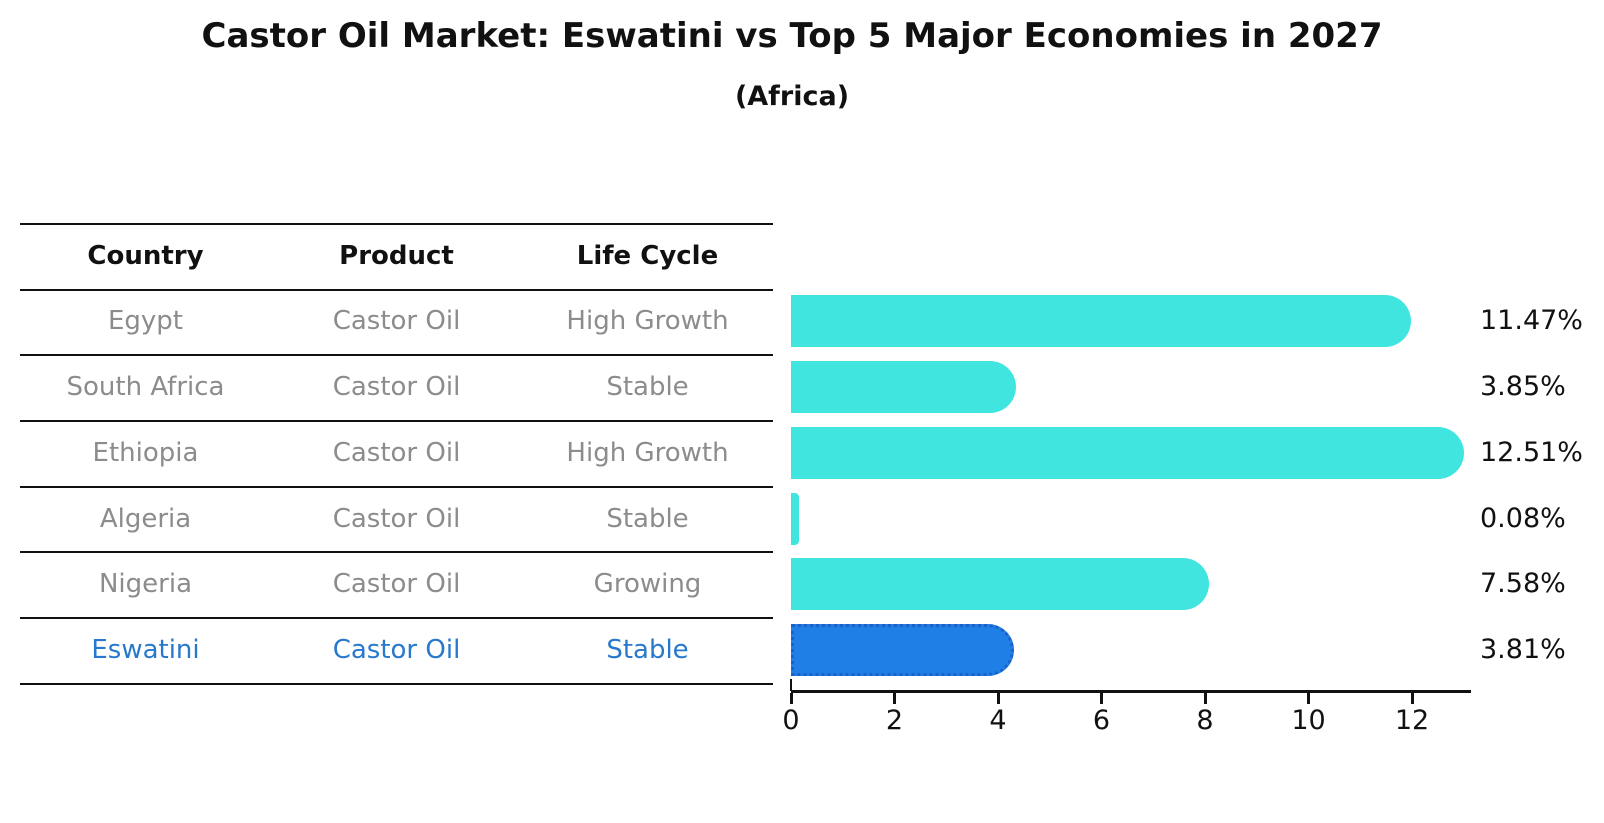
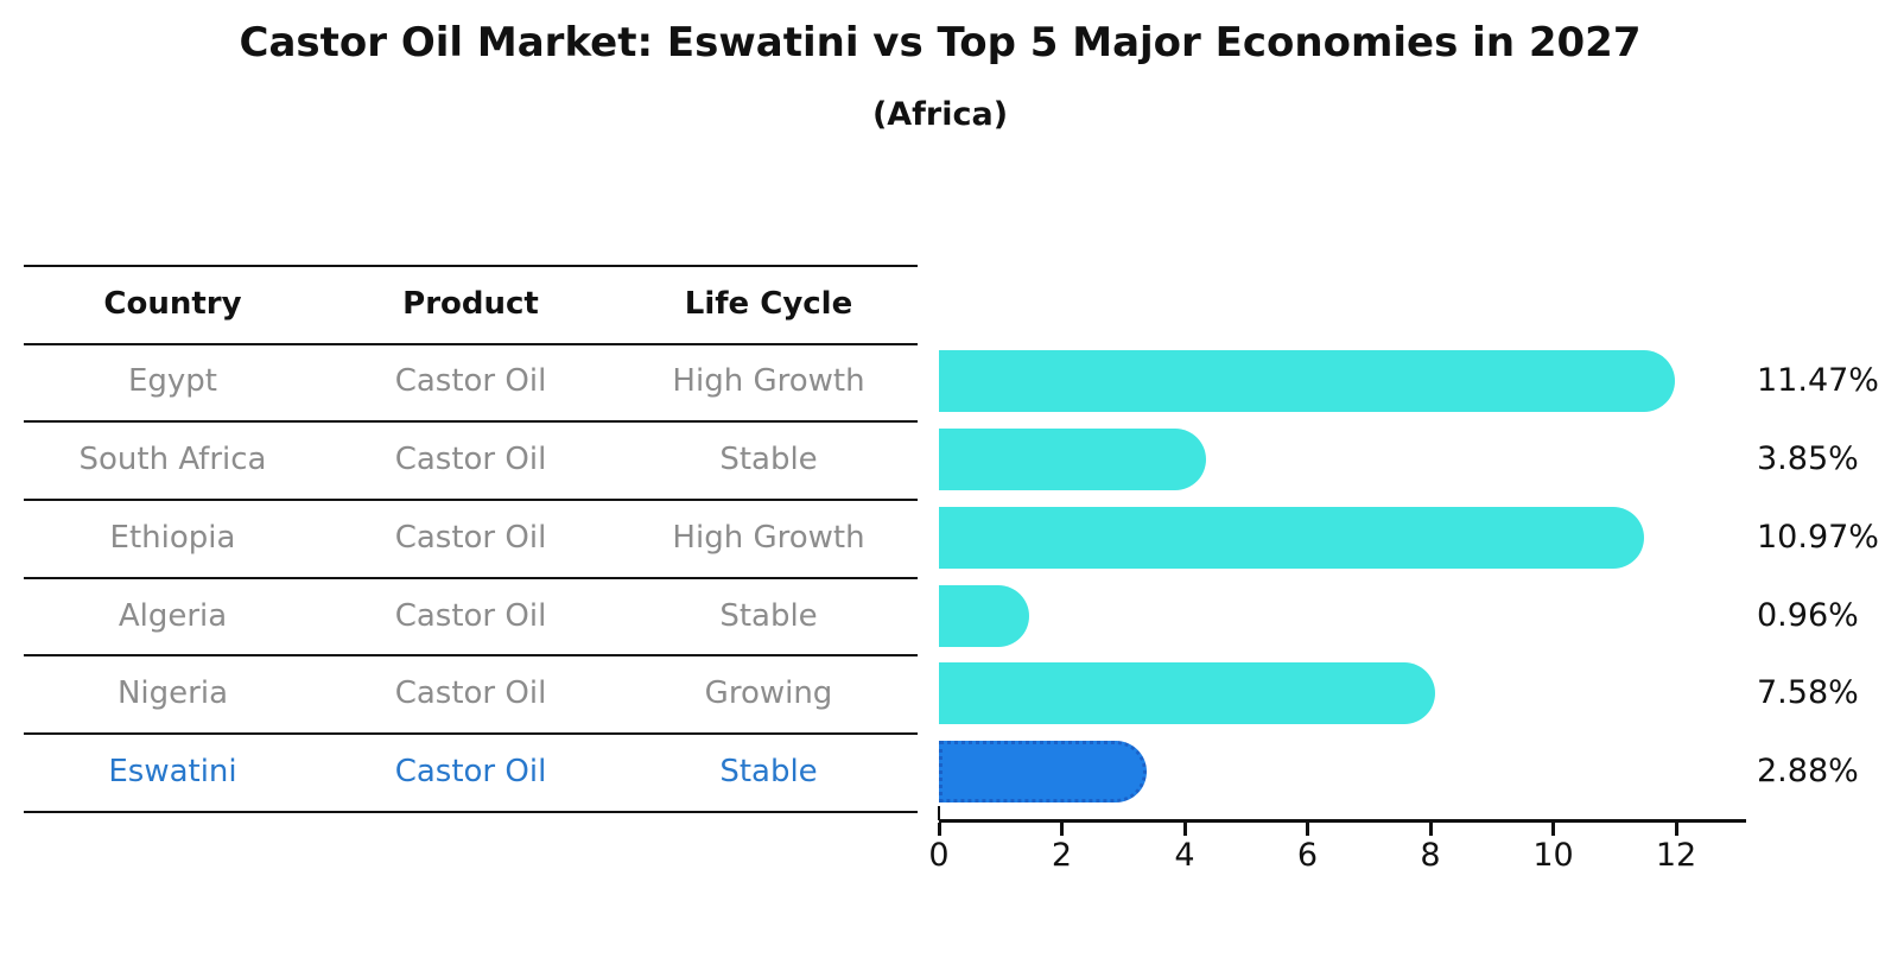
Ethiopia: 12.51% -> 10.97%
Algeria: 0.08% -> 0.96%
Eswatini: 3.81% -> 2.88%
